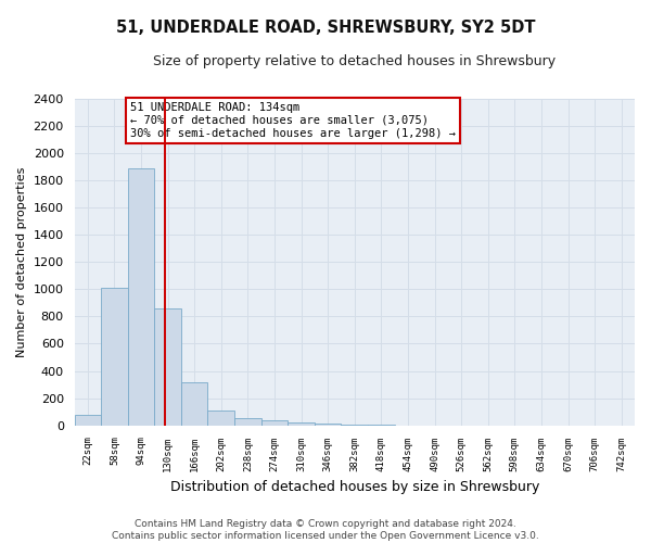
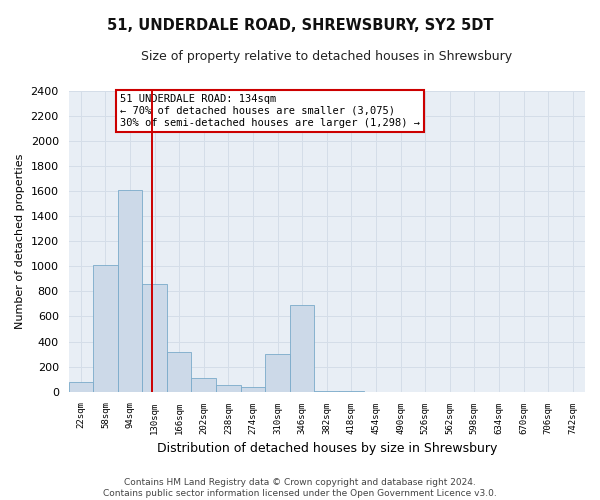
94sqm: 1890 -> 1610
310sqm: 20 -> 300
346sqm: 20 -> 690
